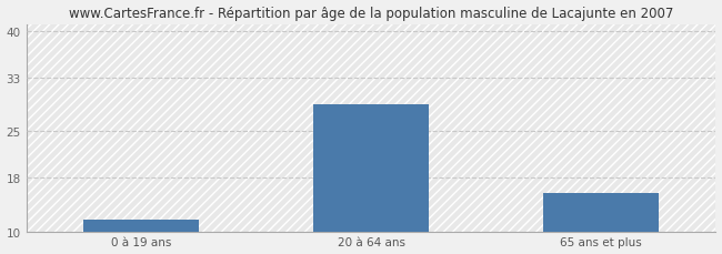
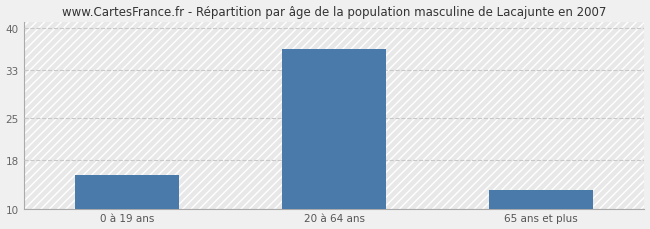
0 à 19 ans: 11.8 -> 15.5
20 à 64 ans: 29.0 -> 36.5
65 ans et plus: 15.8 -> 13.0
